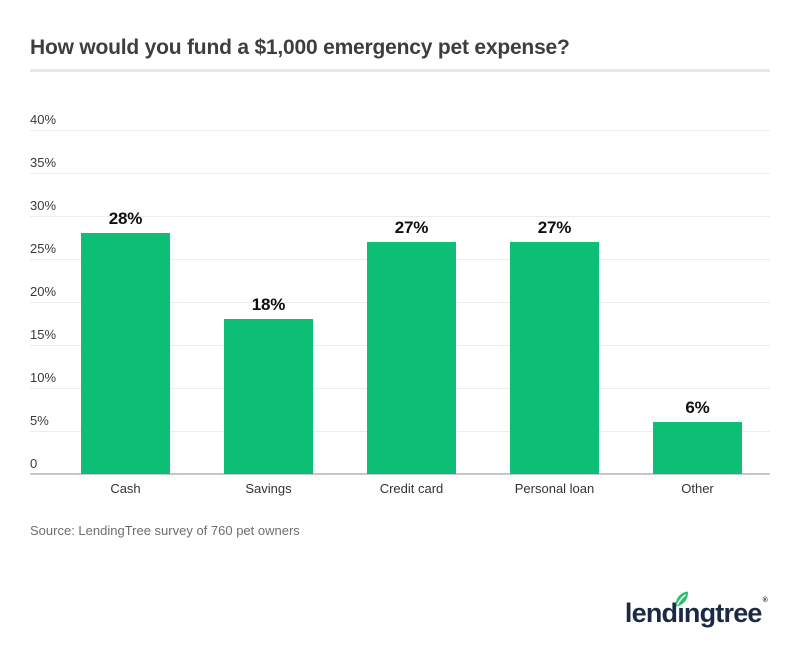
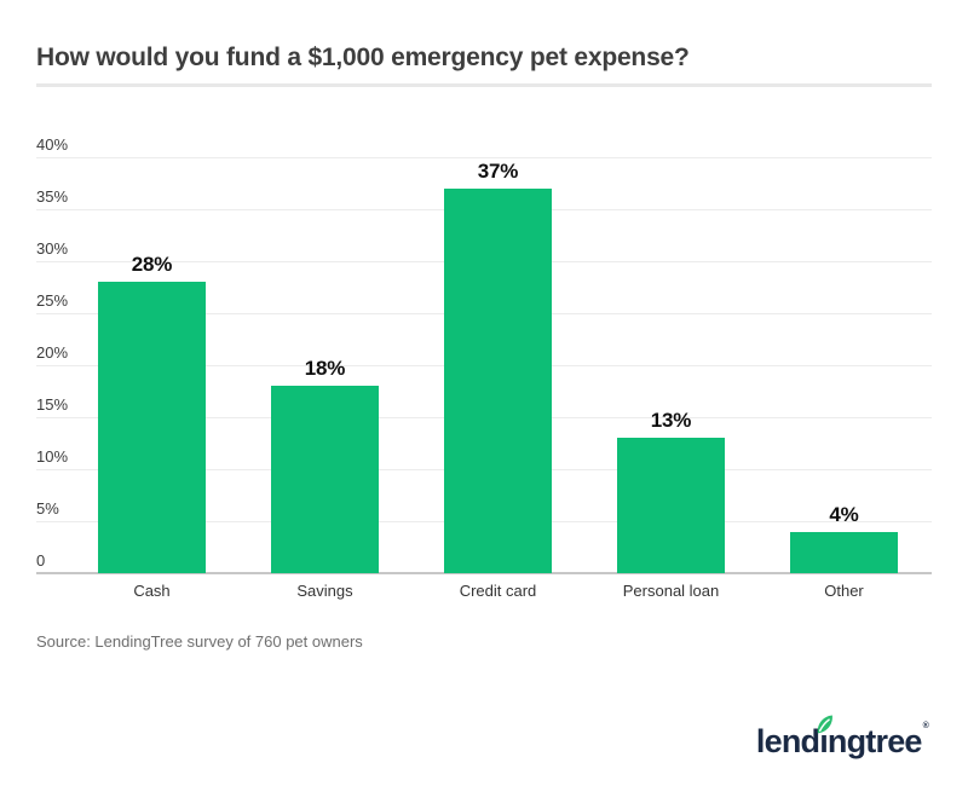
Credit card: 27% -> 37%
Personal loan: 27% -> 13%
Other: 6% -> 4%
